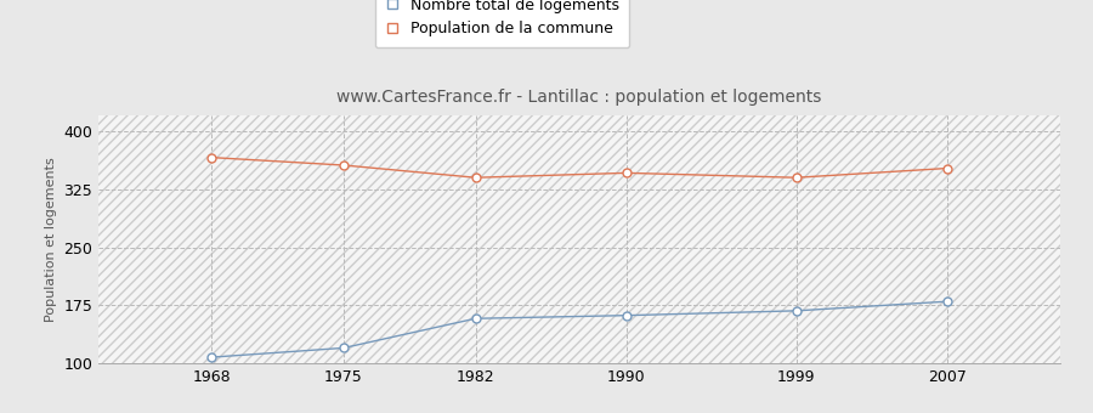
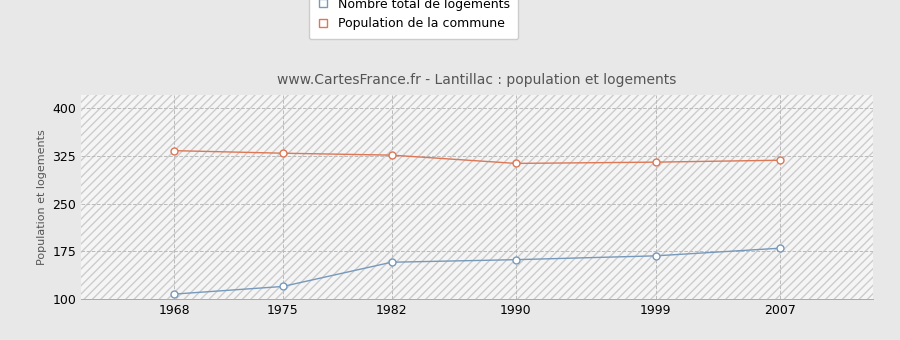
Population de la commune/1968: 366 -> 333
Population de la commune/1975: 356 -> 329
Population de la commune/1982: 340 -> 326
Population de la commune/1990: 346 -> 313
Population de la commune/1999: 340 -> 315
Population de la commune/2007: 352 -> 318
